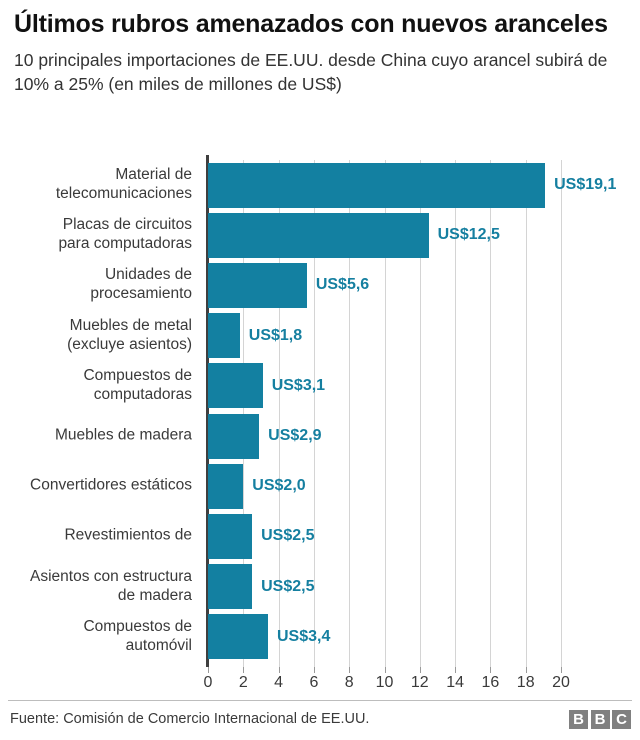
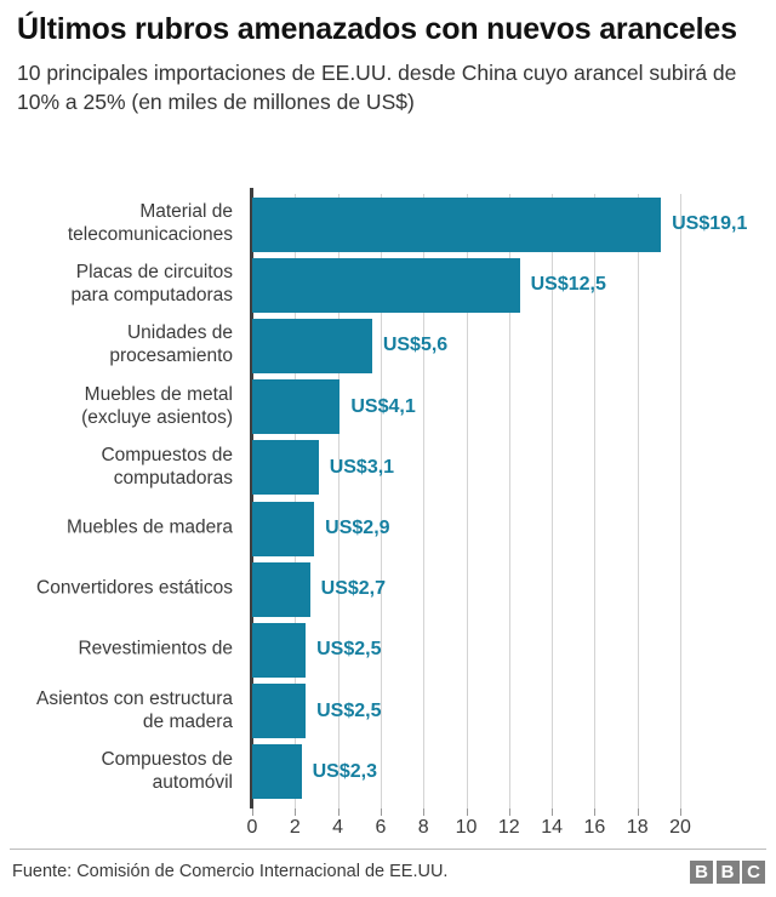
Muebles de metal (excluye asientos): 1,8 -> 4,1
Convertidores estáticos: 2,0 -> 2,7
Compuestos de automóvil: 3,4 -> 2,3
